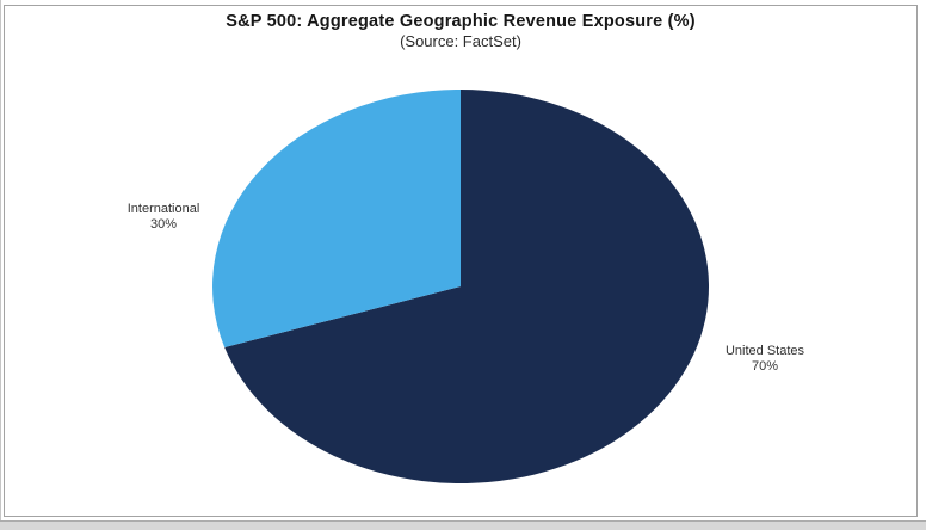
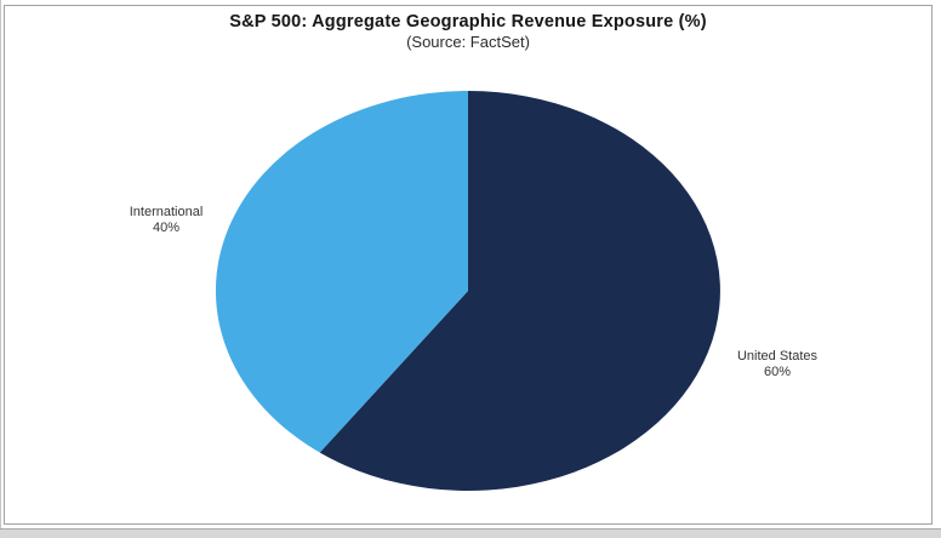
United States: 70% -> 60%
International: 30% -> 40%
